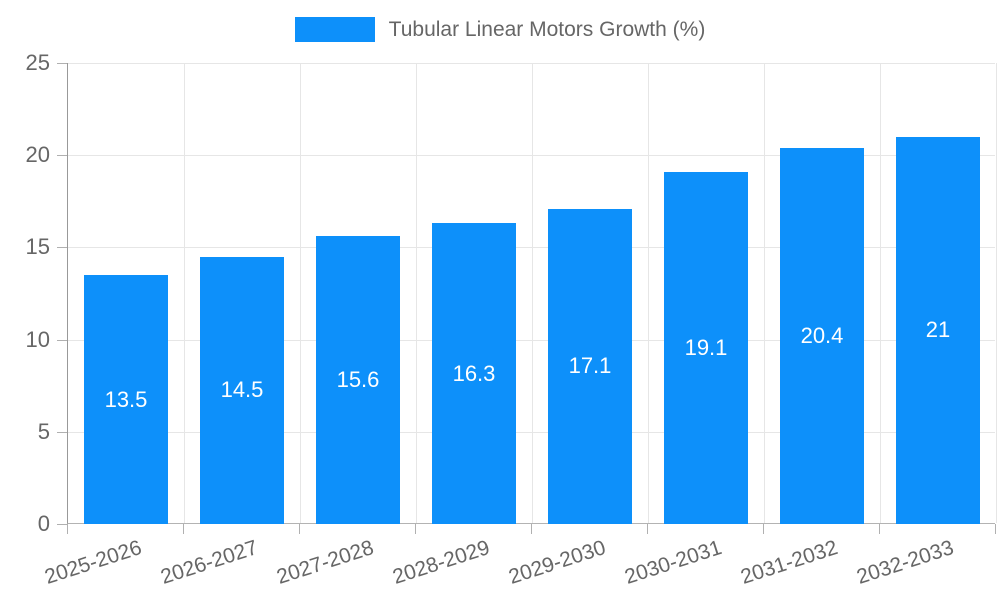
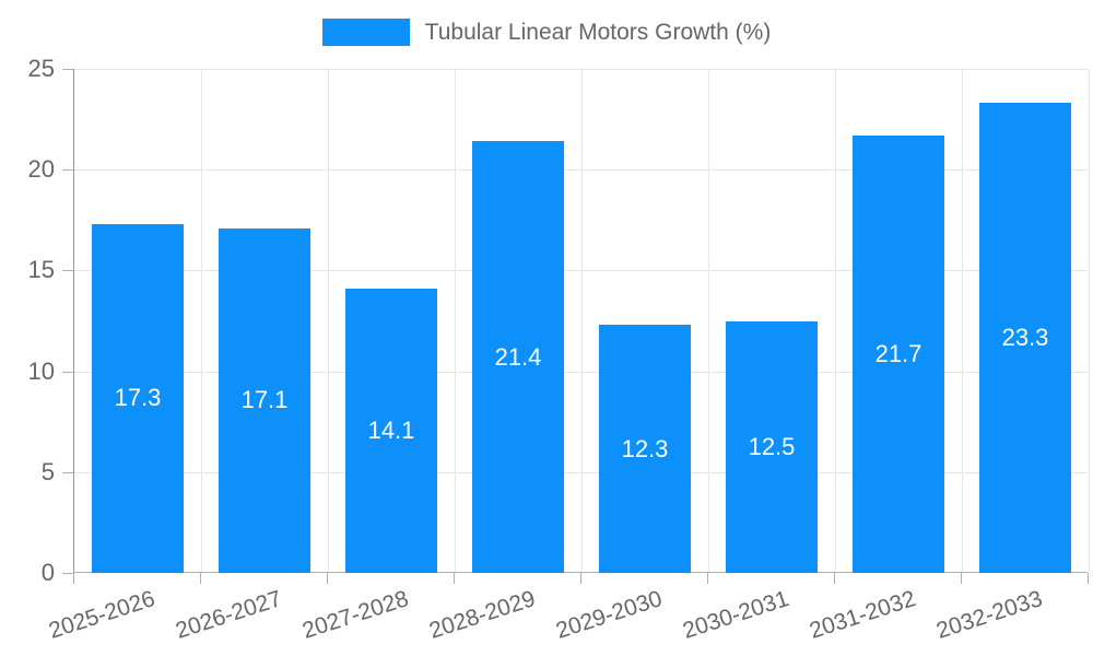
2025-2026: 13.5 -> 17.3
2026-2027: 14.5 -> 17.1
2027-2028: 15.6 -> 14.1
2028-2029: 16.3 -> 21.4
2029-2030: 17.1 -> 12.3
2030-2031: 19.1 -> 12.5
2031-2032: 20.4 -> 21.7
2032-2033: 21 -> 23.3
